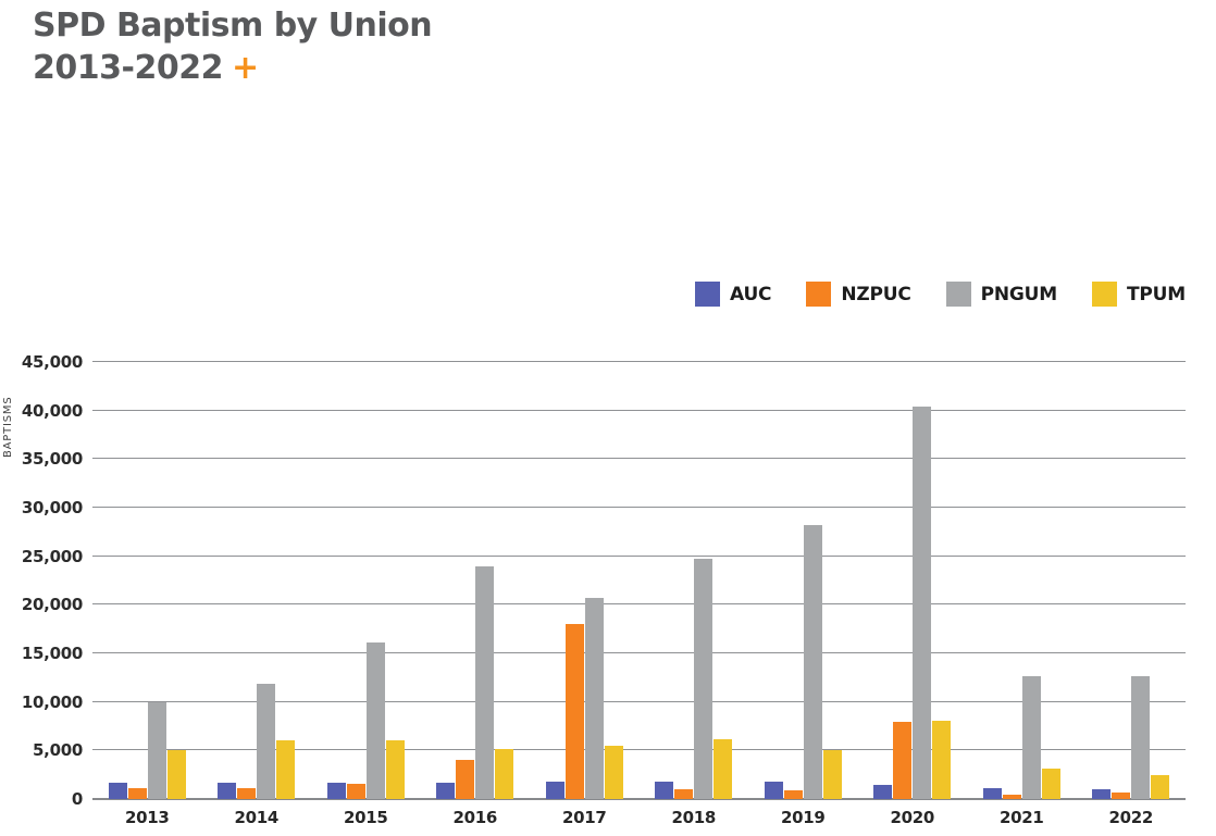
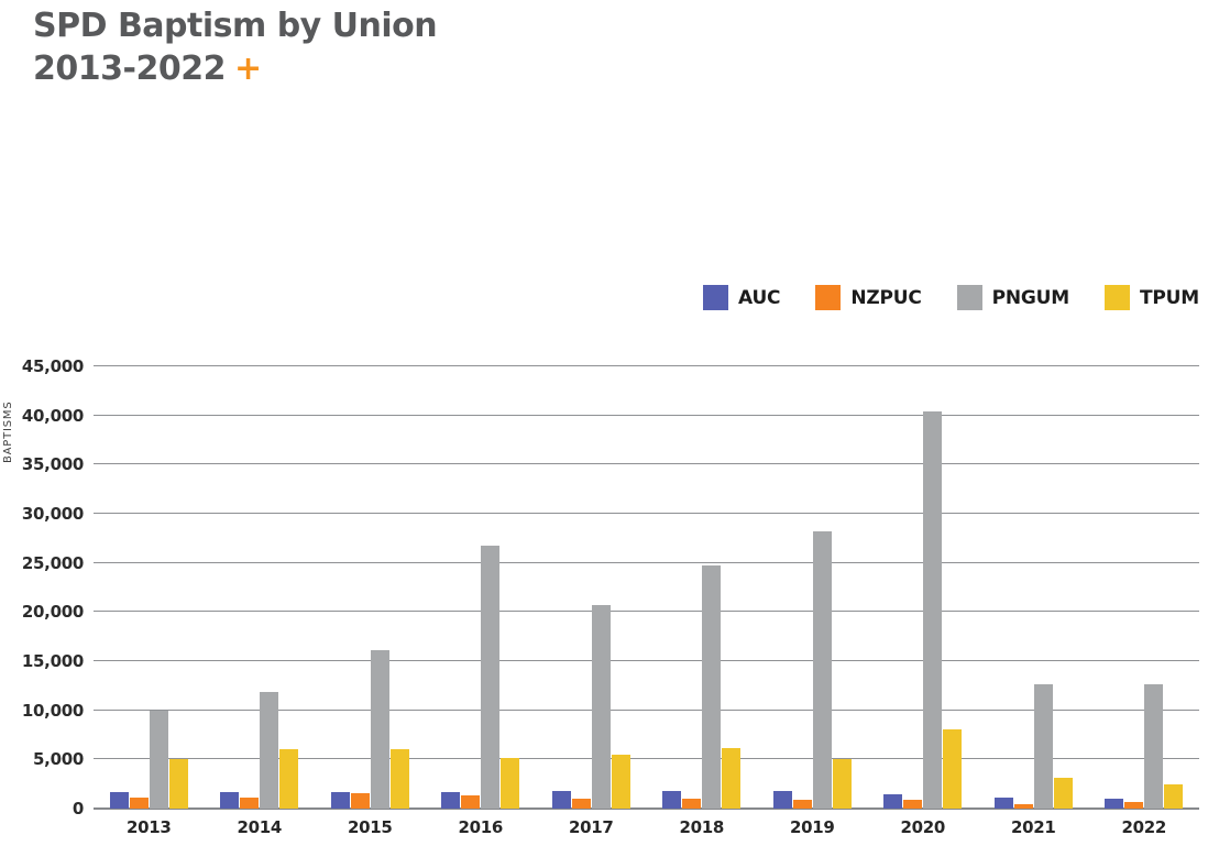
NZPUC/2016: 4000 -> 1000
PNGUM/2016: 24000 -> 27000
NZPUC/2017: 18000 -> 1000
NZPUC/2020: 8000 -> 1000
